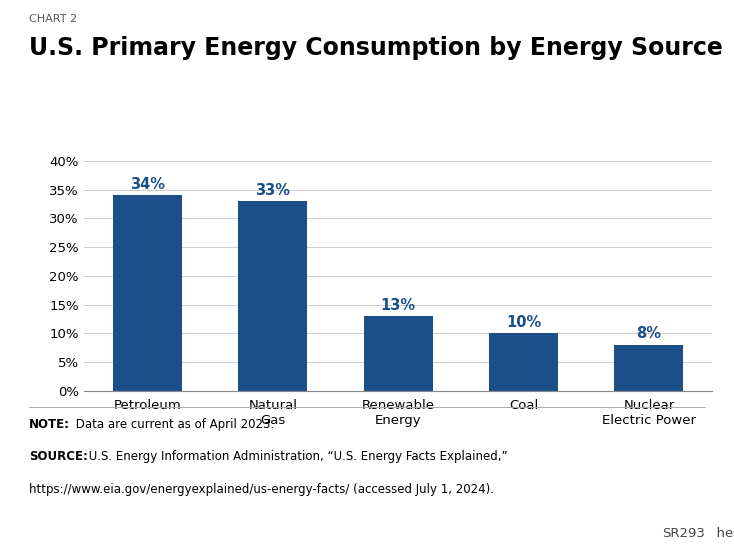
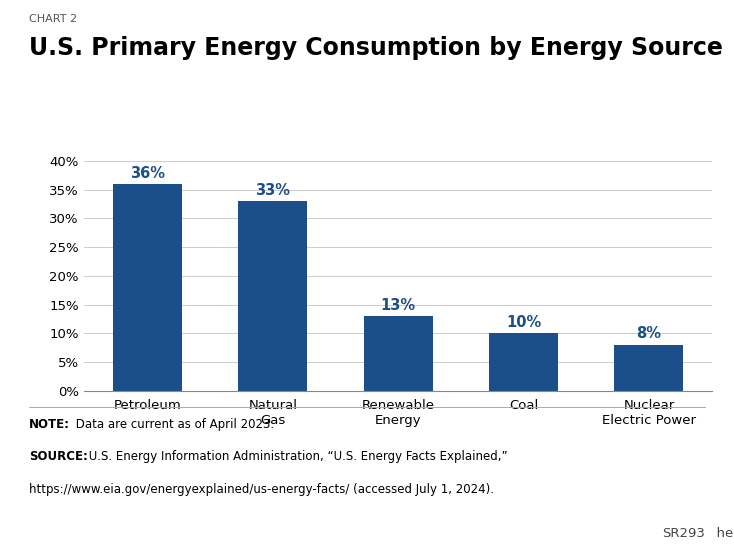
Petroleum: 34% -> 36%
